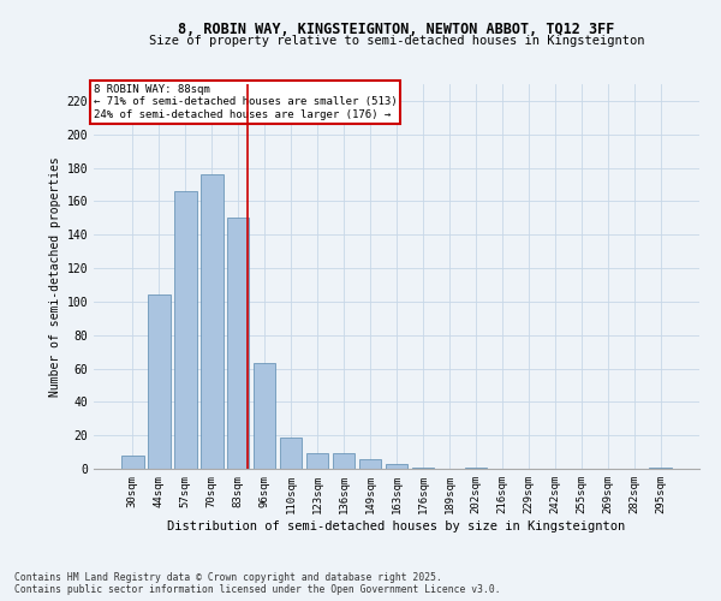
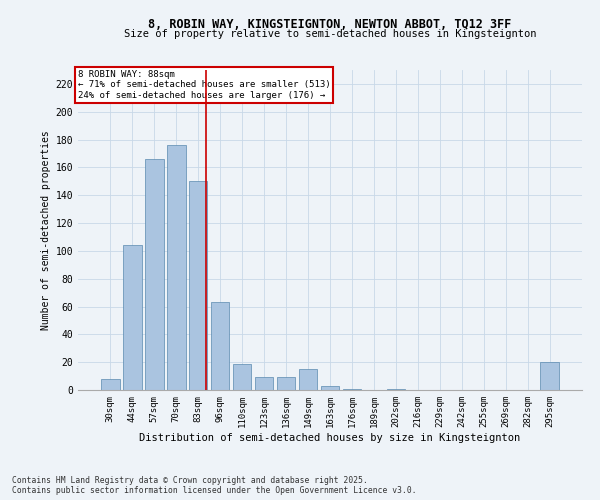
149sqm: 6 -> 15
295sqm: 1 -> 20
